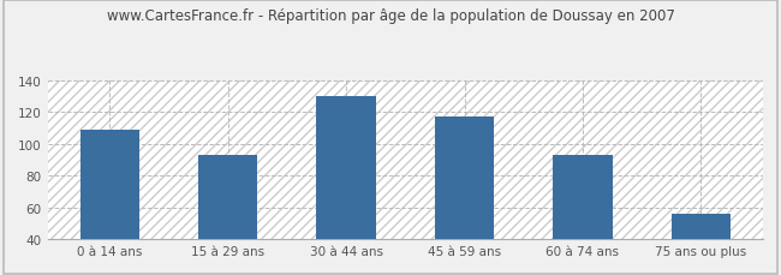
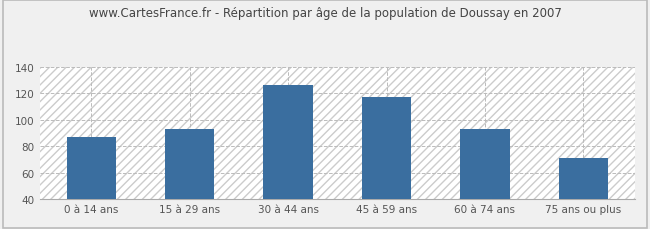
0 à 14 ans: 109 -> 87
30 à 44 ans: 130 -> 126
75 ans ou plus: 56 -> 71
